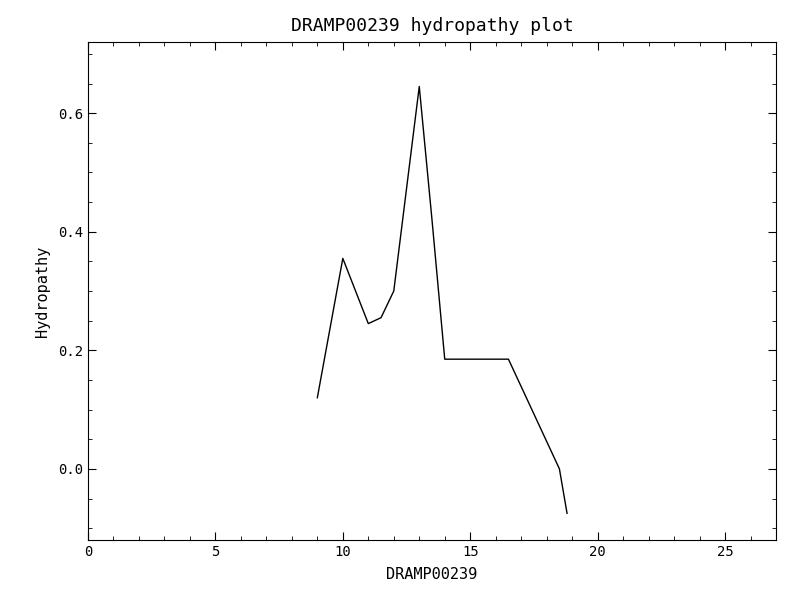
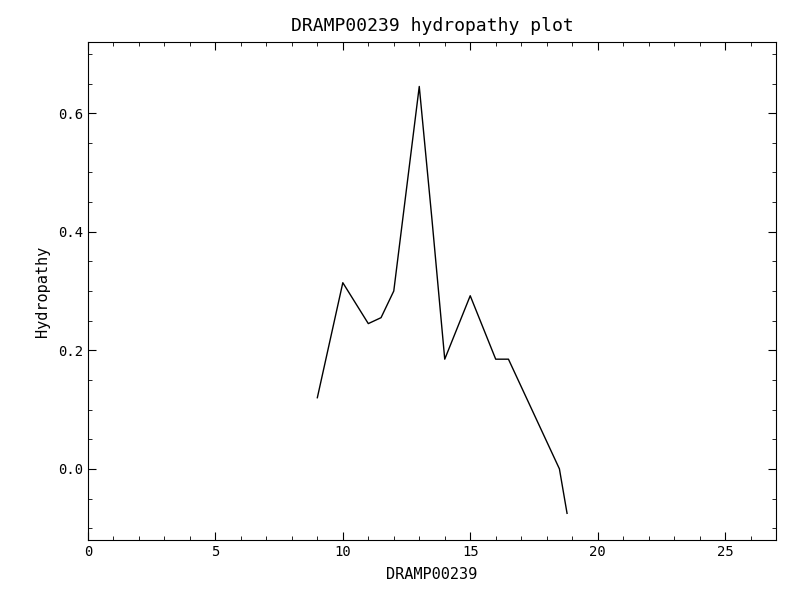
10: 0.355 -> 0.314
15: 0.185 -> 0.292
